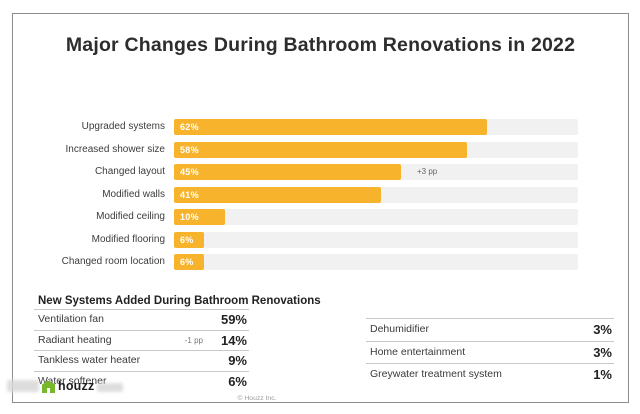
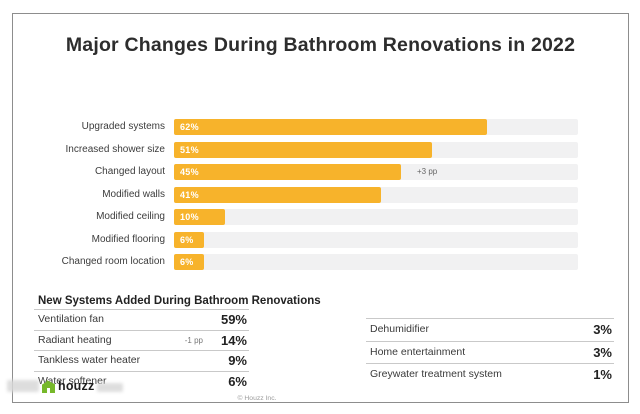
Major Changes During Bathroom Renovations in 2022/Increased shower size: 58% -> 51%
